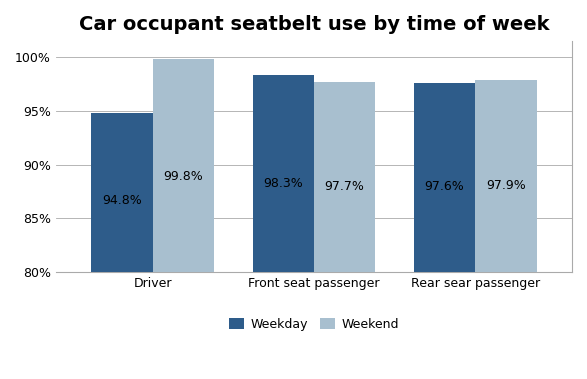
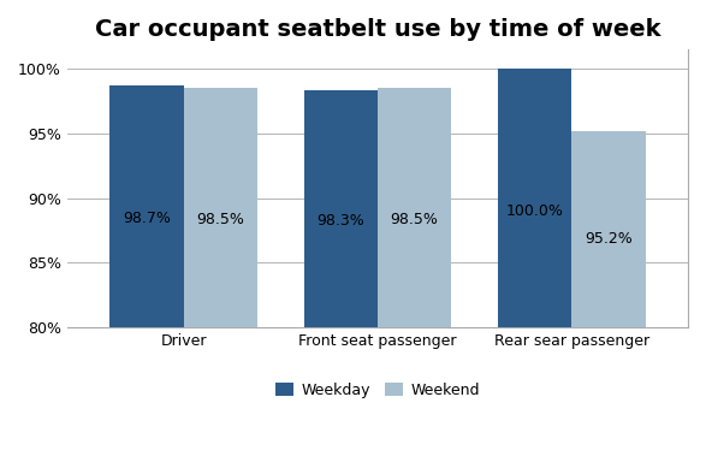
Weekday/Driver: 94.8% -> 98.7%
Weekend/Driver: 99.8% -> 98.5%
Weekend/Front seat passenger: 97.7% -> 98.5%
Weekday/Rear sear passenger: 97.6% -> 100.0%
Weekend/Rear sear passenger: 97.9% -> 95.2%
